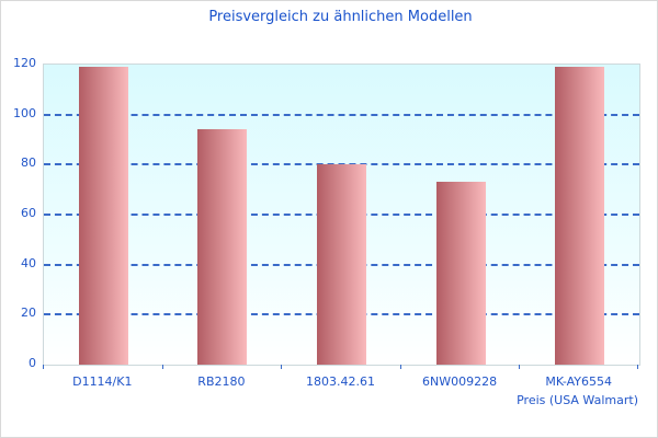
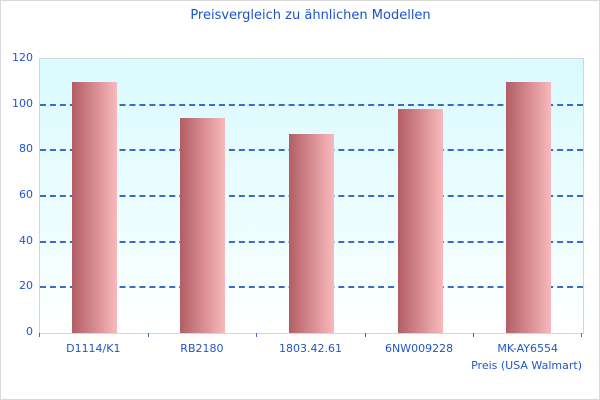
D1114/K1: 119 -> 110
1803.42.61: 80 -> 87
6NW009228: 73 -> 98
MK-AY6554: 119 -> 110
